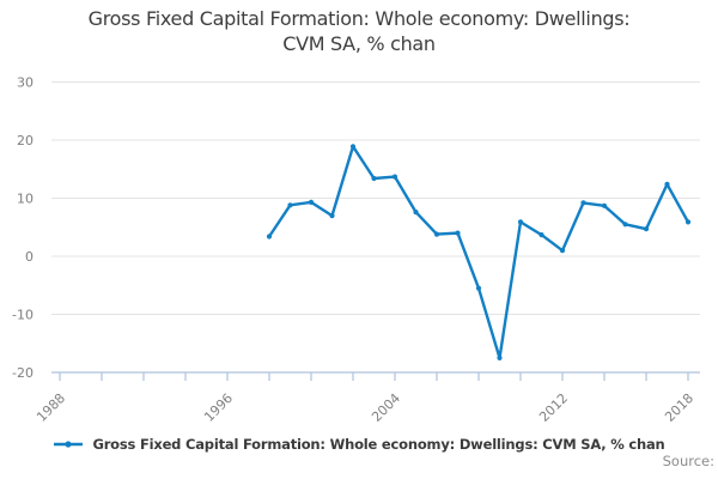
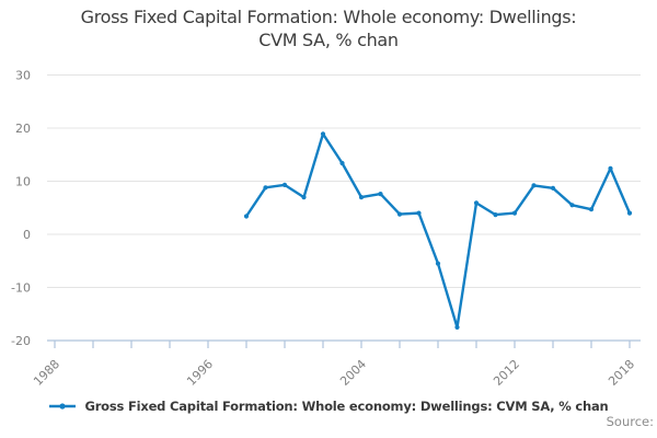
2004: 14 -> 7
2012: 1 -> 4
2018: 6 -> 4
